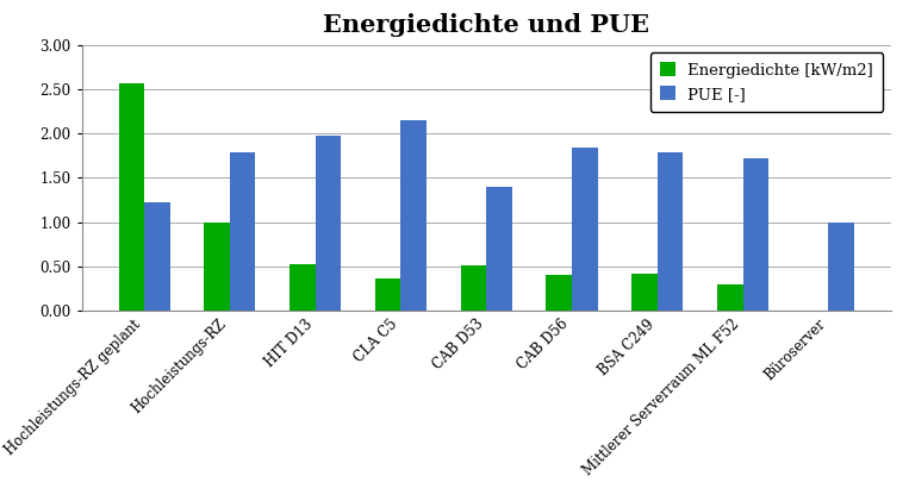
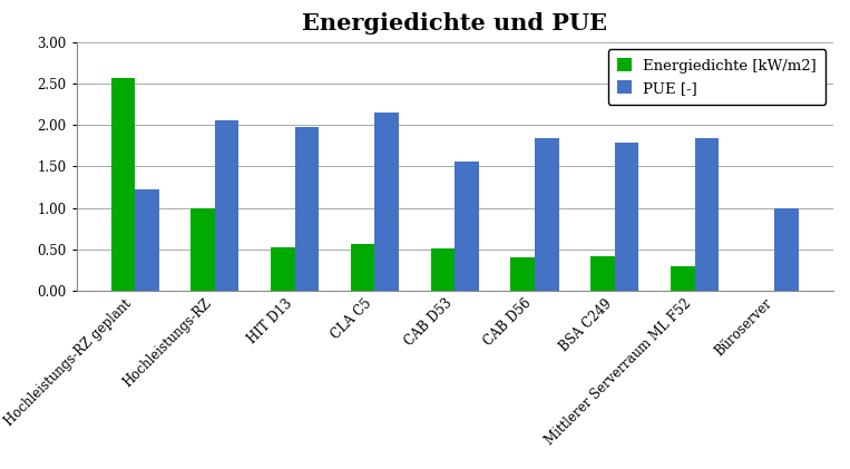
PUE [-]/Hochleistungs-RZ: 1.79 -> 2.06
Energiedichte [kW/m2]/CLA C5: 0.37 -> 0.56
PUE [-]/CAB D53: 1.40 -> 1.56
PUE [-]/Mittlerer Serverraum ML F52: 1.72 -> 1.84
